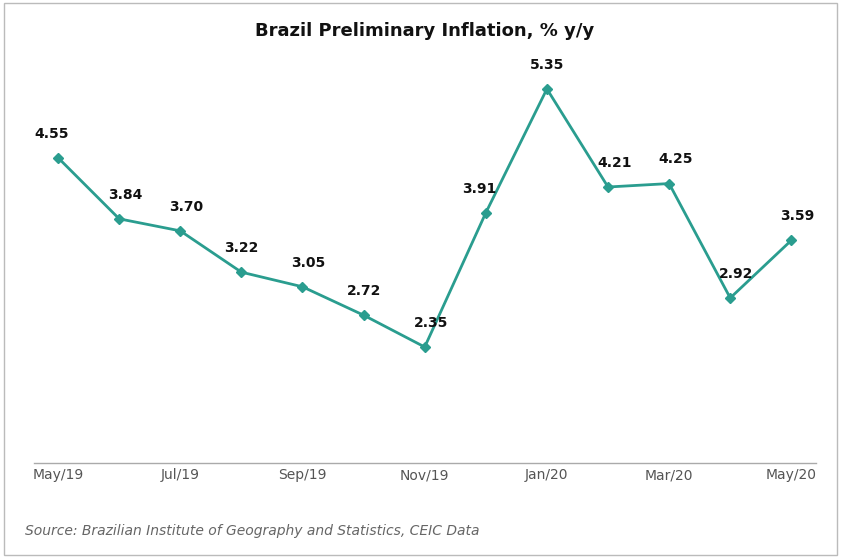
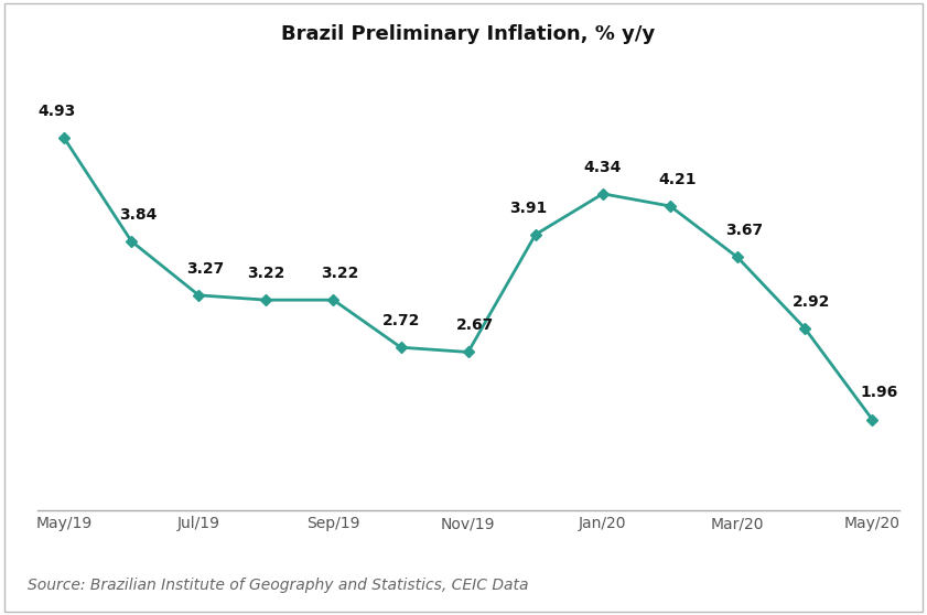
May/19: 4.55 -> 4.93
Jul/19: 3.70 -> 3.27
Sep/19: 3.05 -> 3.22
Nov/19: 2.35 -> 2.67
Jan/20: 5.35 -> 4.34
Mar/20: 4.25 -> 3.67
May/20: 3.59 -> 1.96
